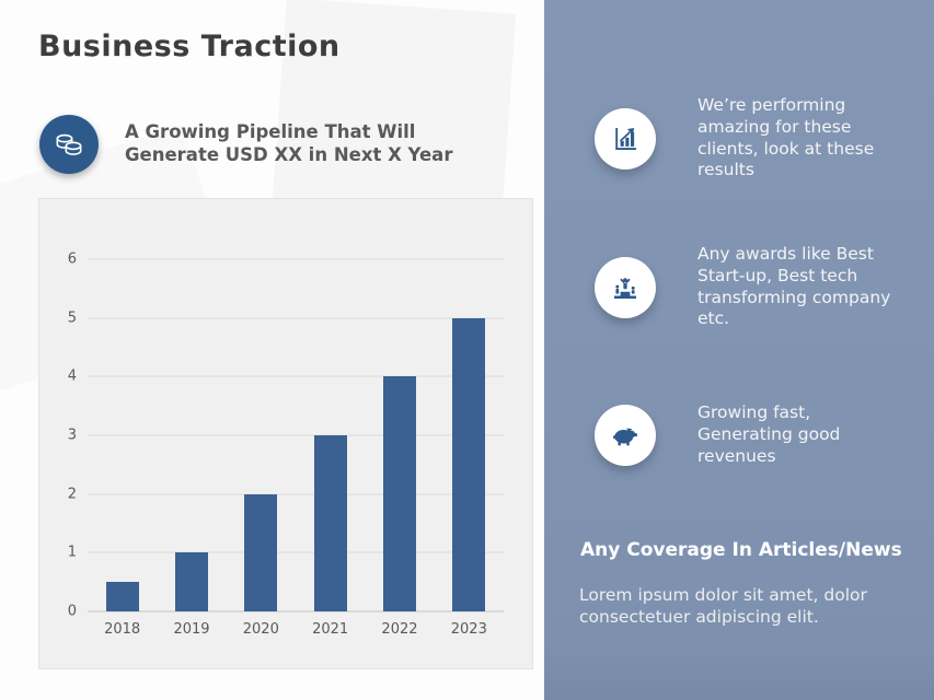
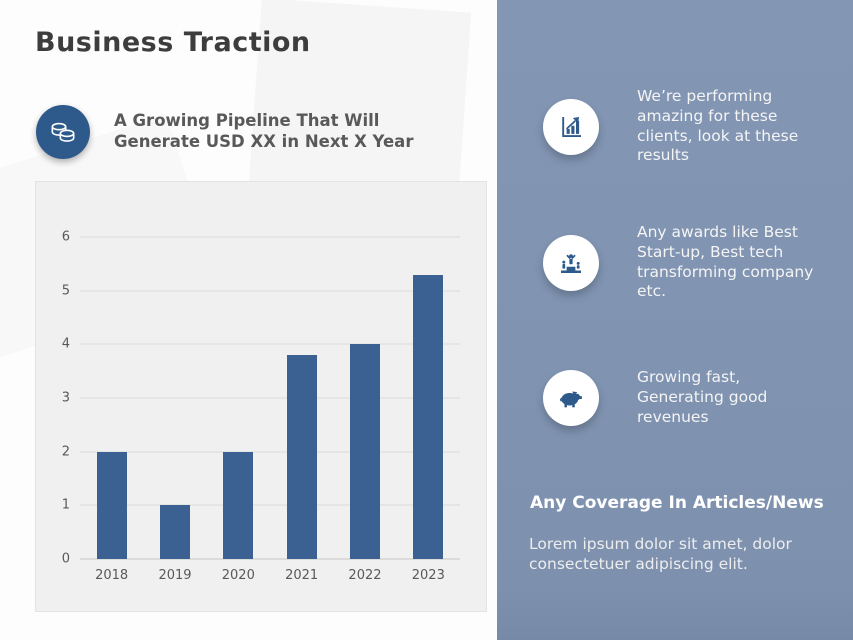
2018: 0.5 -> 2.0
2021: 3.0 -> 3.8
2023: 5.0 -> 5.3
